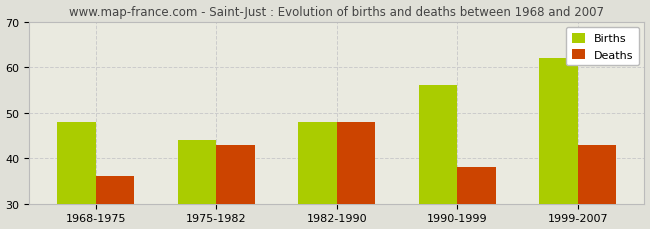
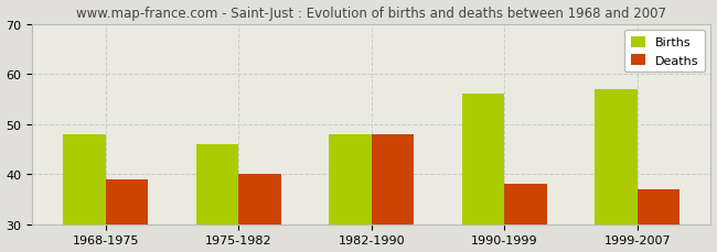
Deaths/1968-1975: 36 -> 39
Births/1975-1982: 44 -> 46
Deaths/1975-1982: 43 -> 40
Births/1999-2007: 62 -> 57
Deaths/1999-2007: 43 -> 37
